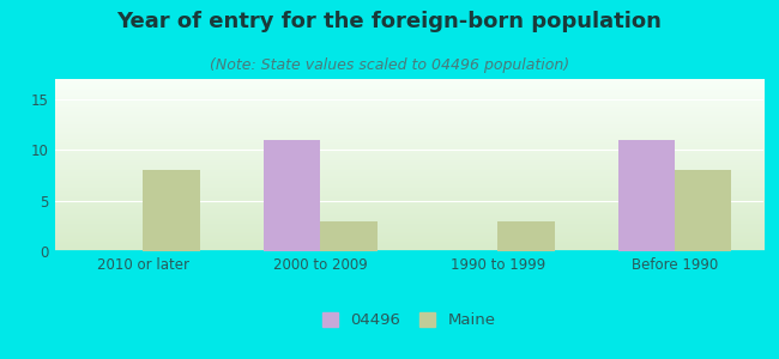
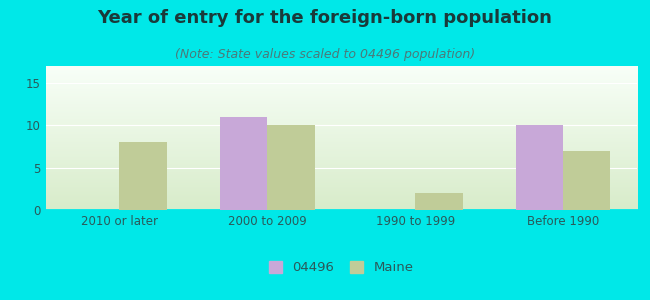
Maine/2000 to 2009: 3 -> 10
Maine/1990 to 1999: 3 -> 2
04496/Before 1990: 11 -> 10
Maine/Before 1990: 8 -> 7
